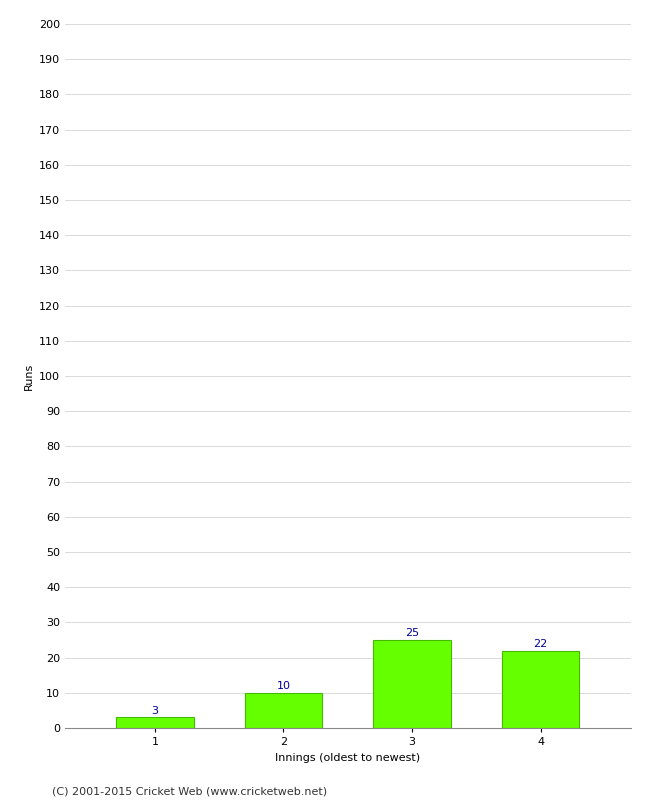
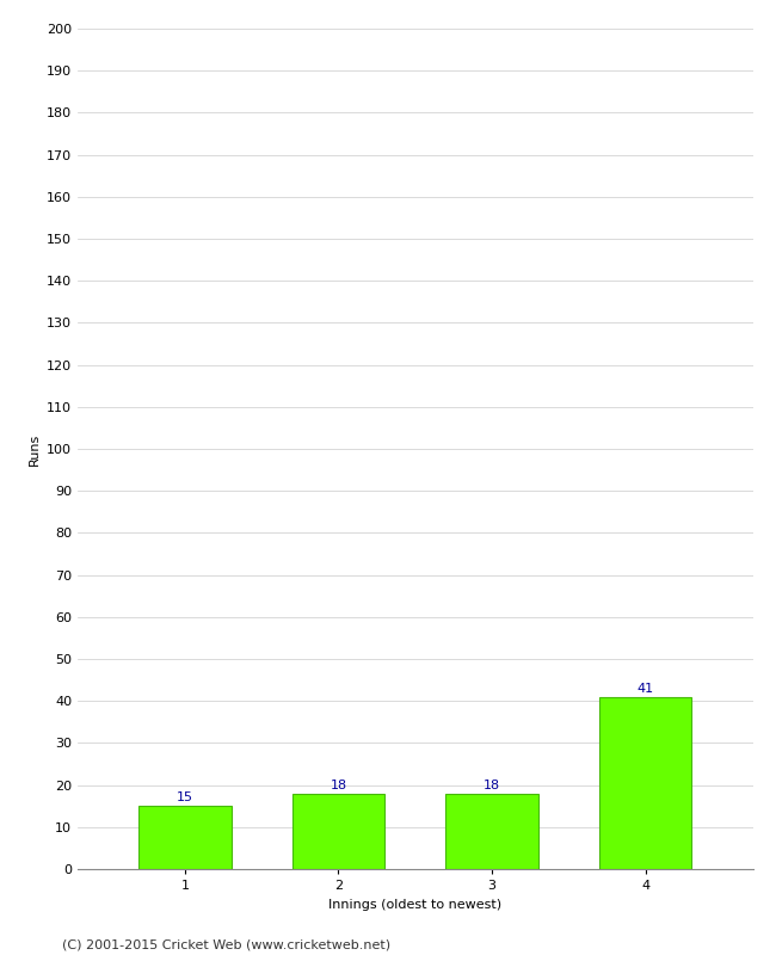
1: 3 -> 15
2: 10 -> 18
3: 25 -> 18
4: 22 -> 41
